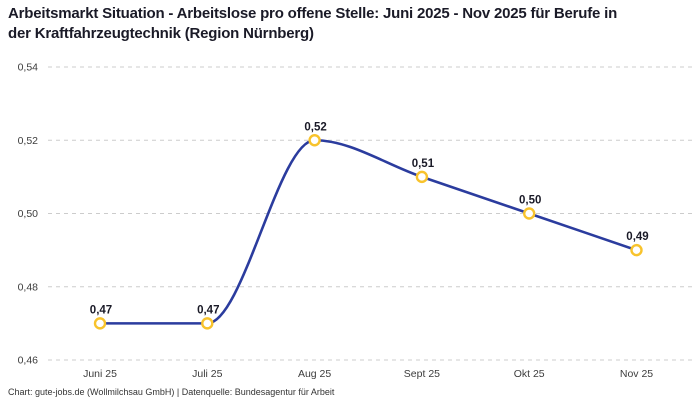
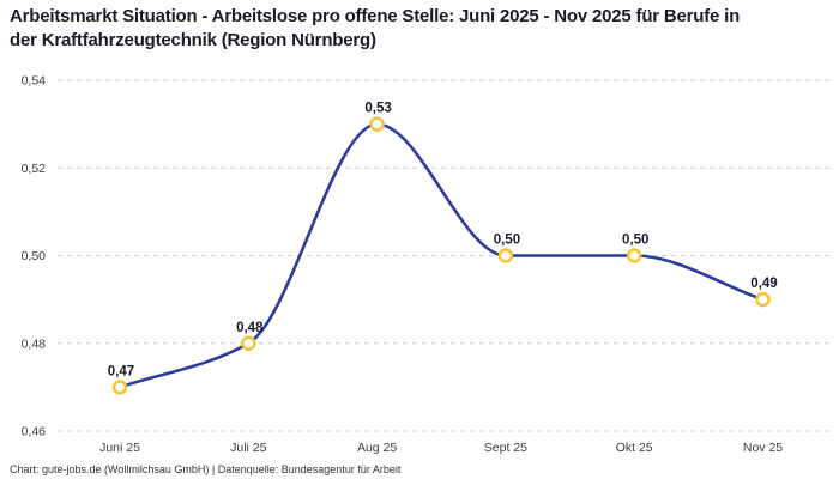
Juli 25: 0,47 -> 0,48
Aug 25: 0,52 -> 0,53
Sept 25: 0,51 -> 0,50
